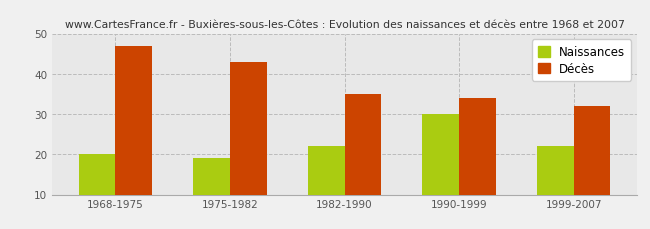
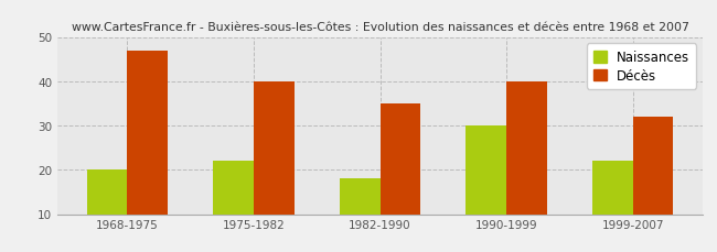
Naissances/1975-1982: 19 -> 22
Décès/1975-1982: 43 -> 40
Naissances/1982-1990: 22 -> 18
Décès/1990-1999: 34 -> 40
